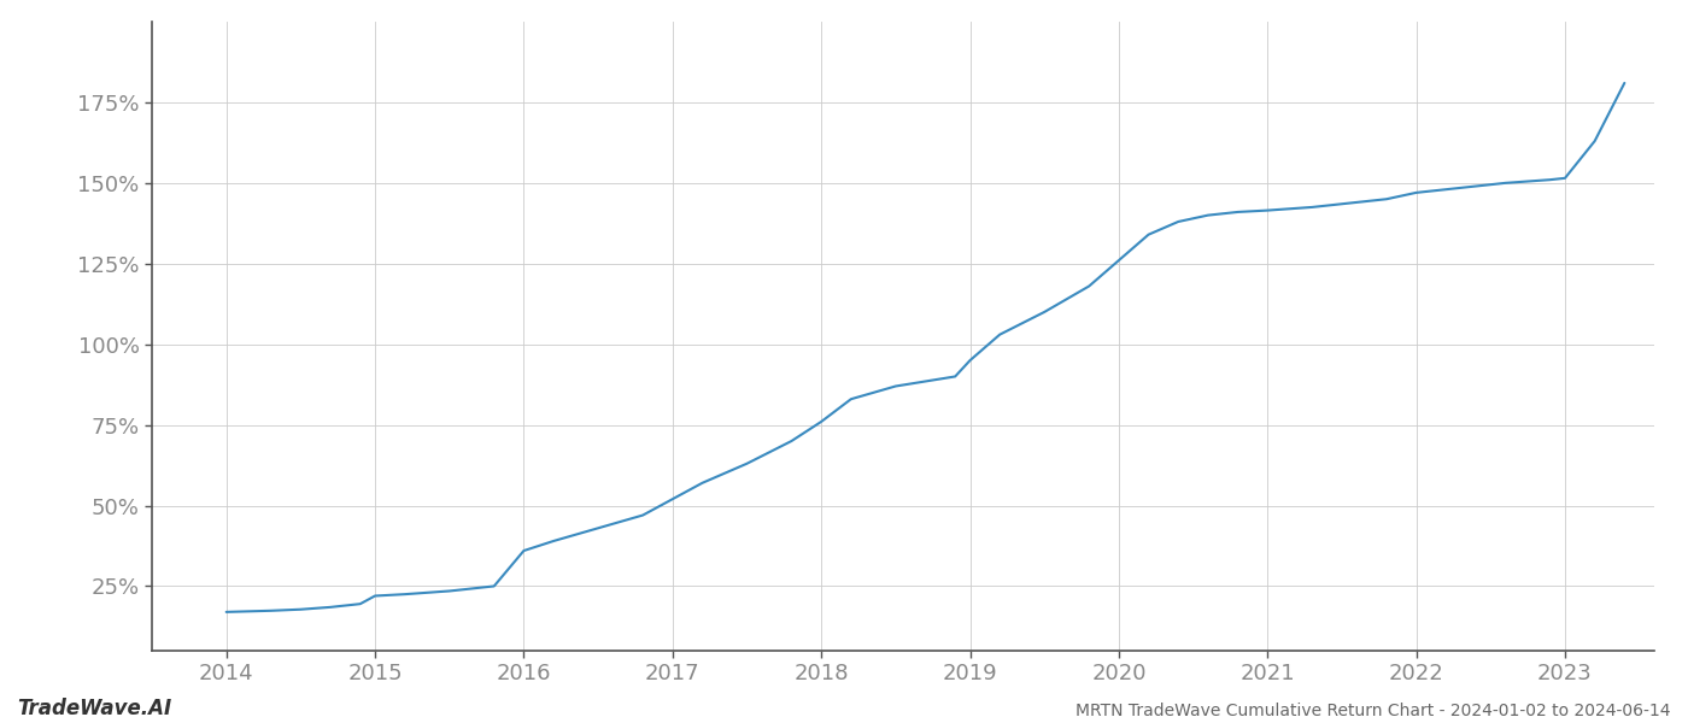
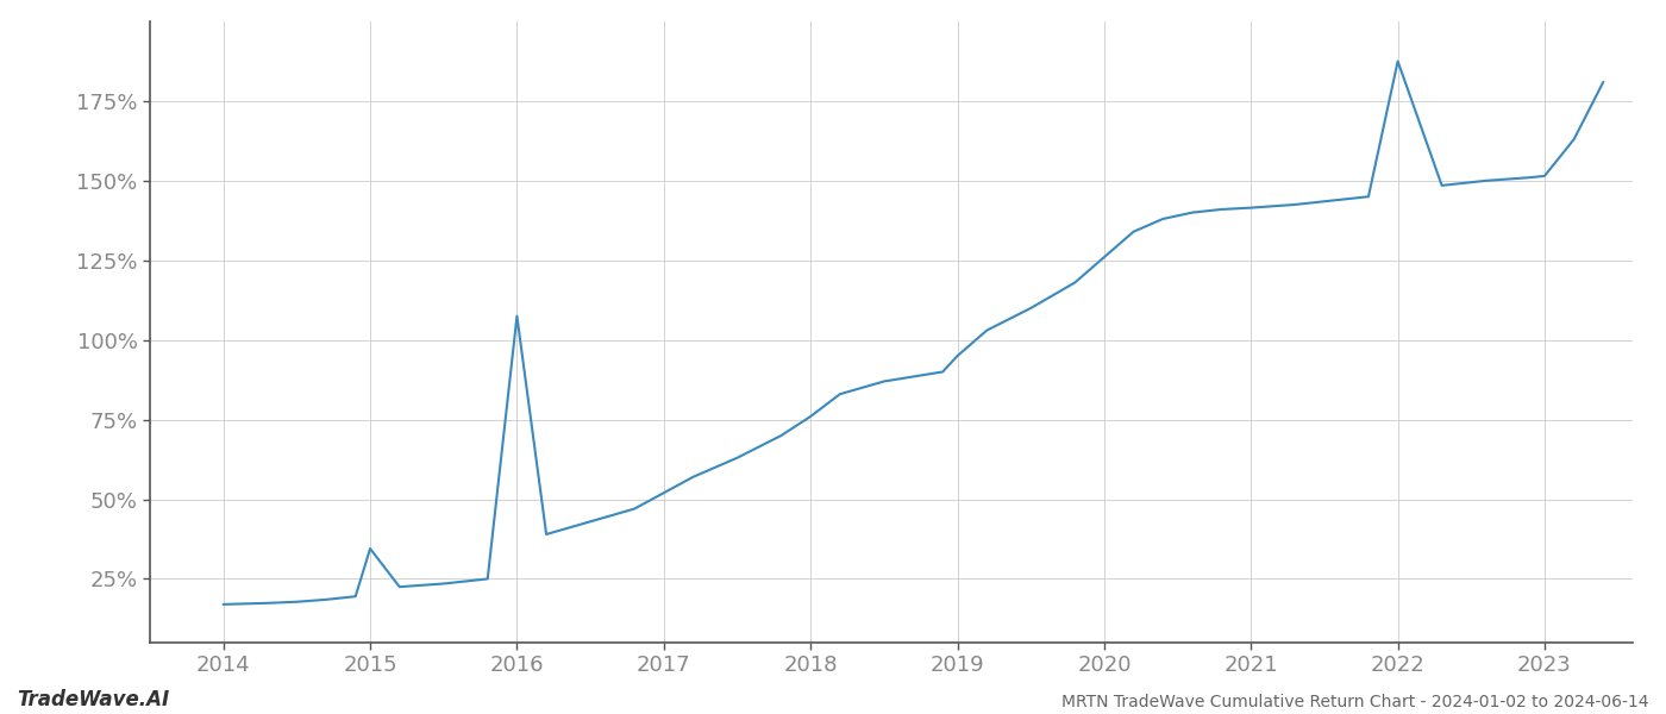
2015: 22.0% -> 34.5%
2016: 36.0% -> 107.5%
2022: 147.0% -> 187.5%
